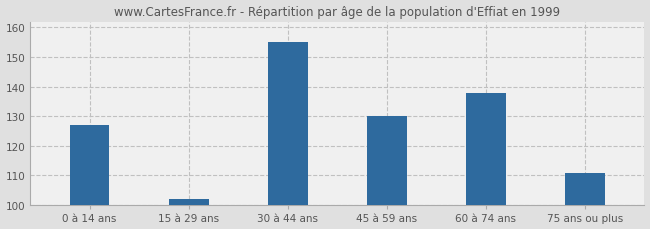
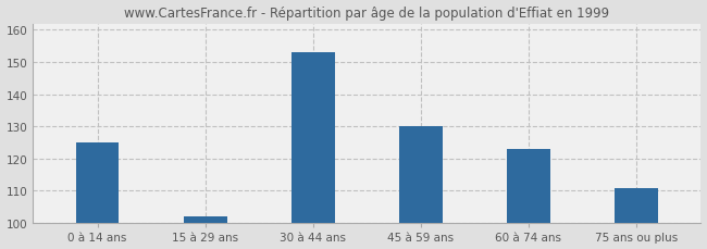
0 à 14 ans: 127 -> 125
30 à 44 ans: 155 -> 153
60 à 74 ans: 138 -> 123
